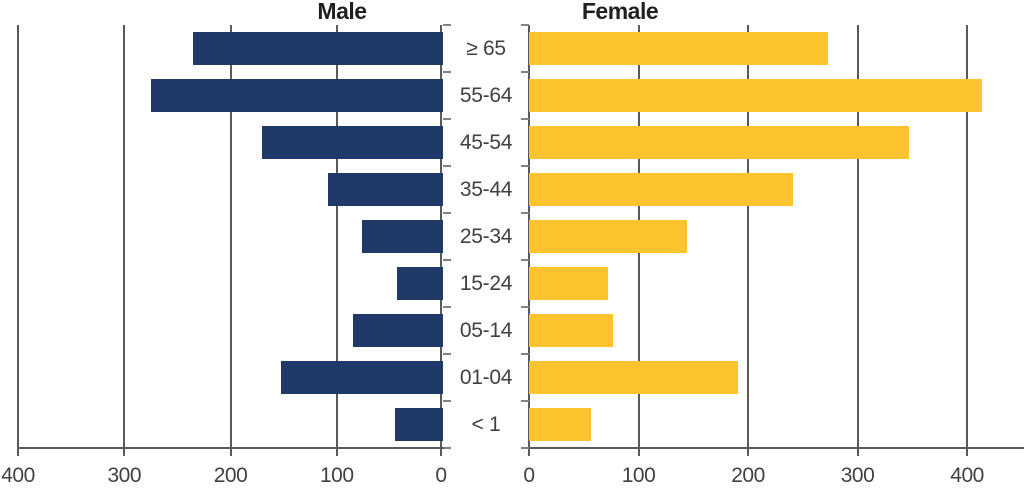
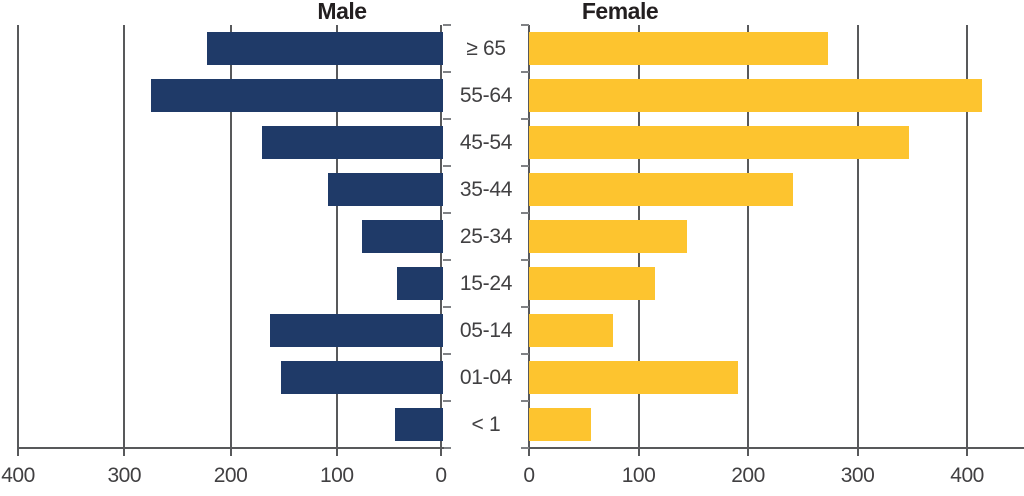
Male/≥ 65: 235 -> 222
Female/15-24: 72 -> 115
Male/05-14: 85 -> 163
